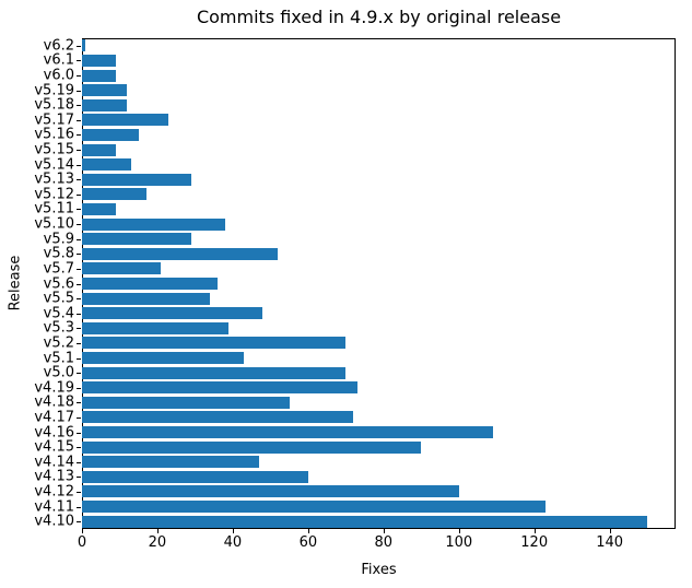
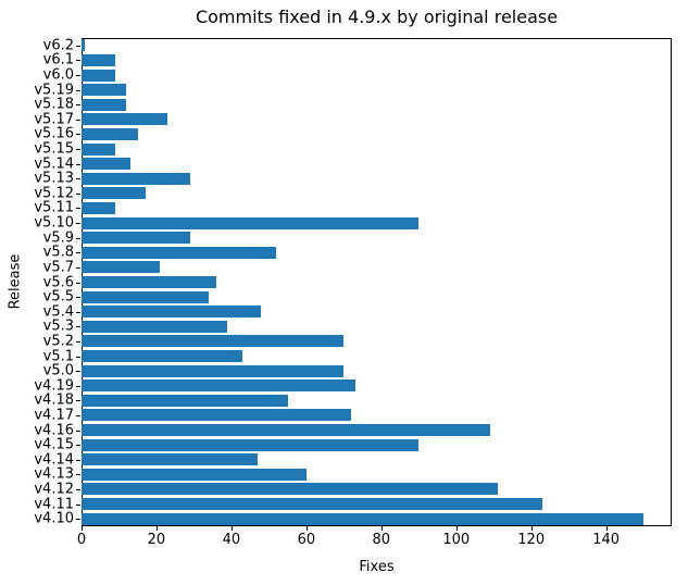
v5.10: 38 -> 90
v4.12: 100 -> 111
